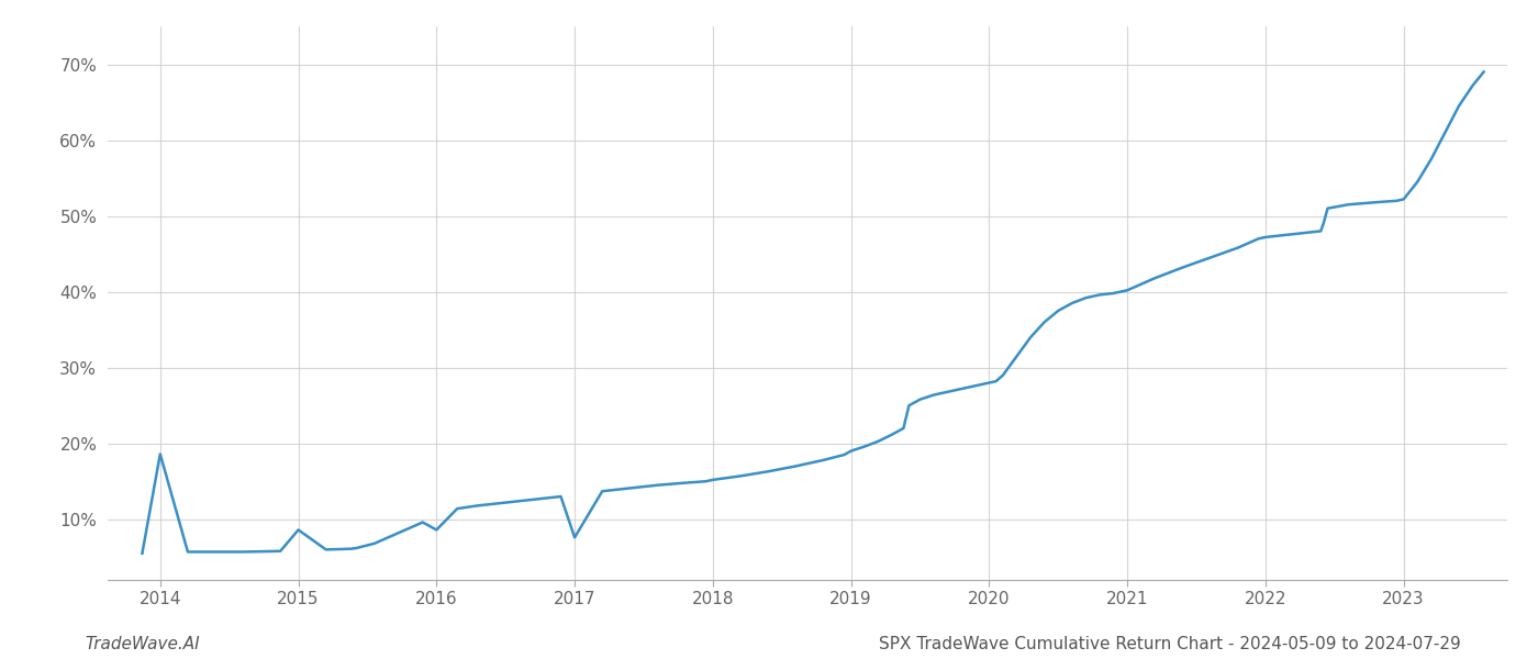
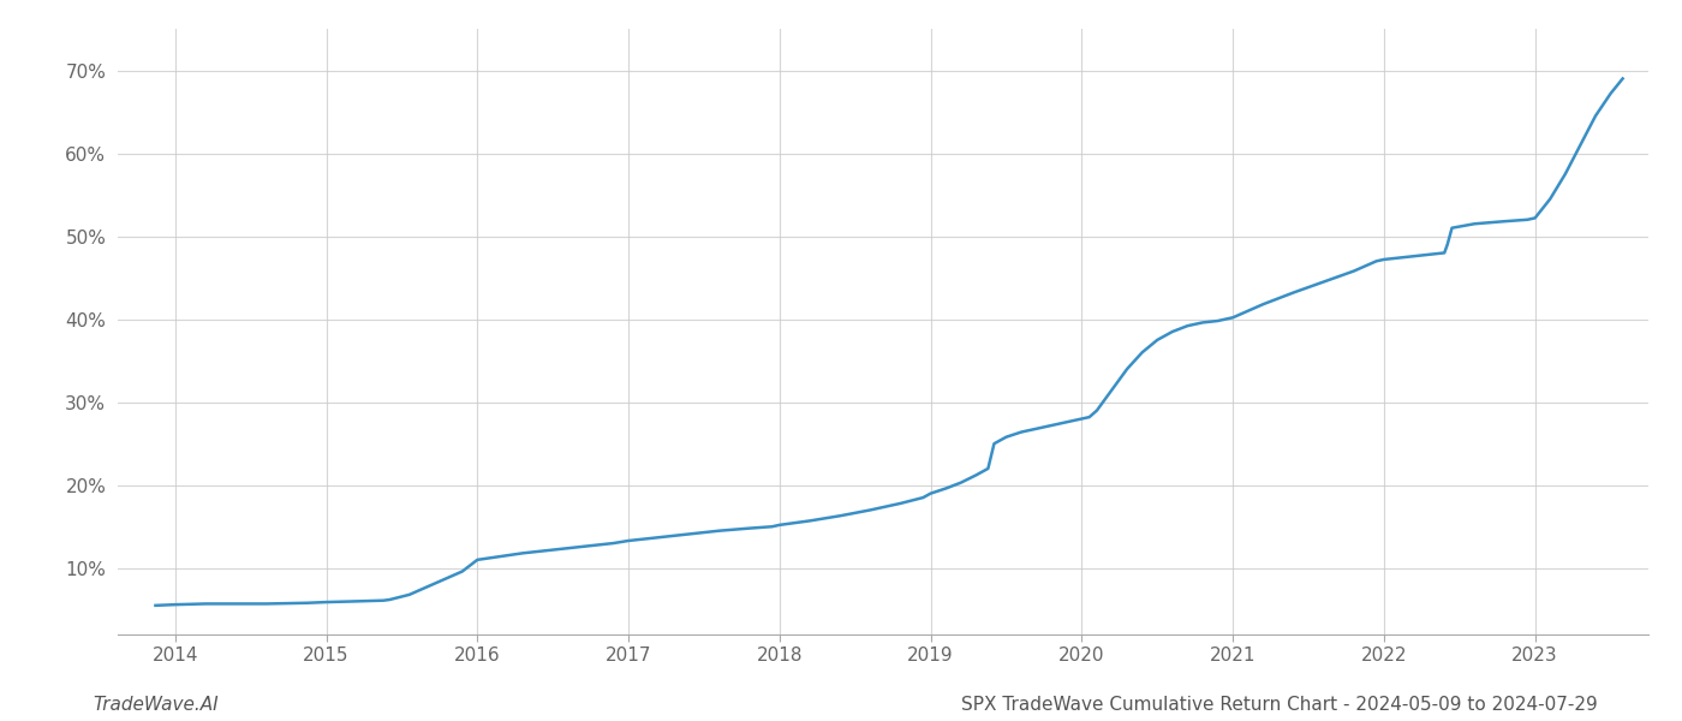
2014: 18.6% -> 5.6%
2015: 8.6% -> 5.9%
2016: 8.6% -> 11.0%
2017: 7.6% -> 13.3%
